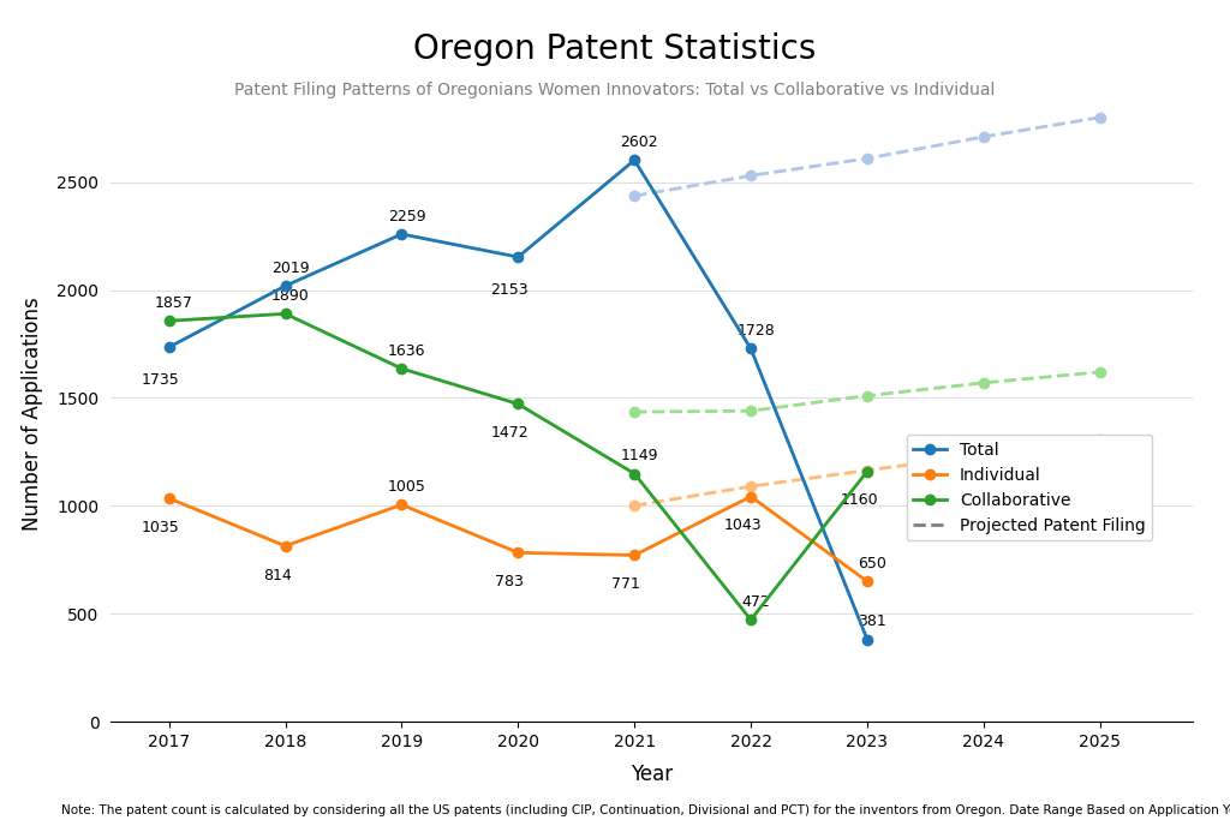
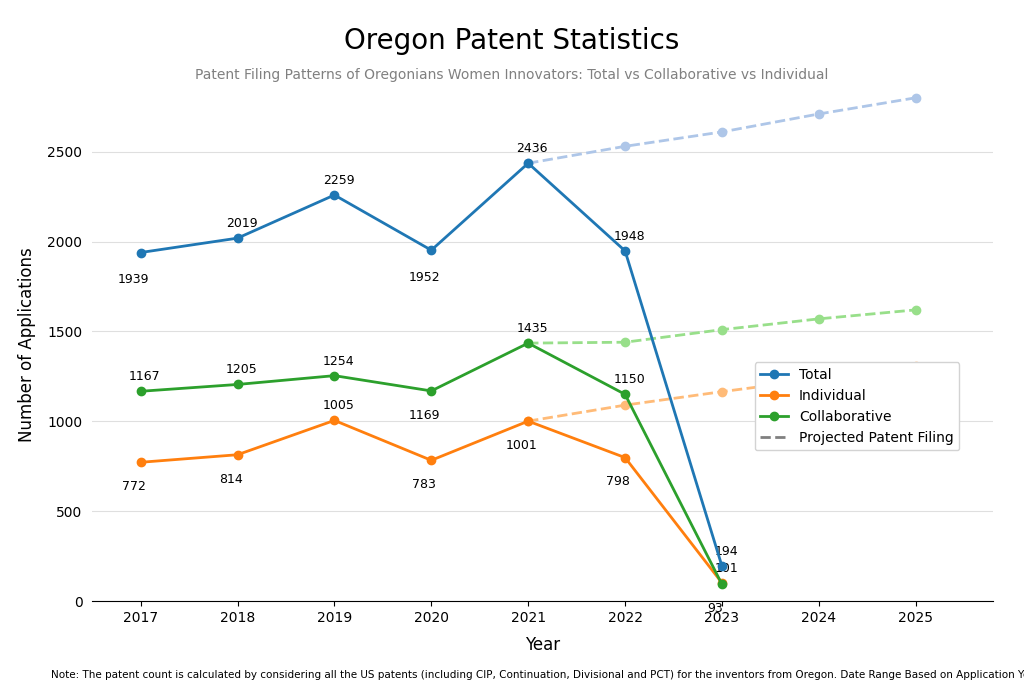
Total/2017: 1735 -> 1939
Individual/2017: 1035 -> 772
Collaborative/2017: 1857 -> 1167
Collaborative/2018: 1890 -> 1205
Collaborative/2019: 1636 -> 1254
Total/2020: 2153 -> 1952
Collaborative/2020: 1472 -> 1169
Total/2021: 2602 -> 2436
Individual/2021: 771 -> 1001
Collaborative/2021: 1149 -> 1435
Total/2022: 1728 -> 1948
Individual/2022: 1043 -> 798
Collaborative/2022: 472 -> 1150
Total/2023: 381 -> 194
Individual/2023: 650 -> 101
Collaborative/2023: 1160 -> 90
